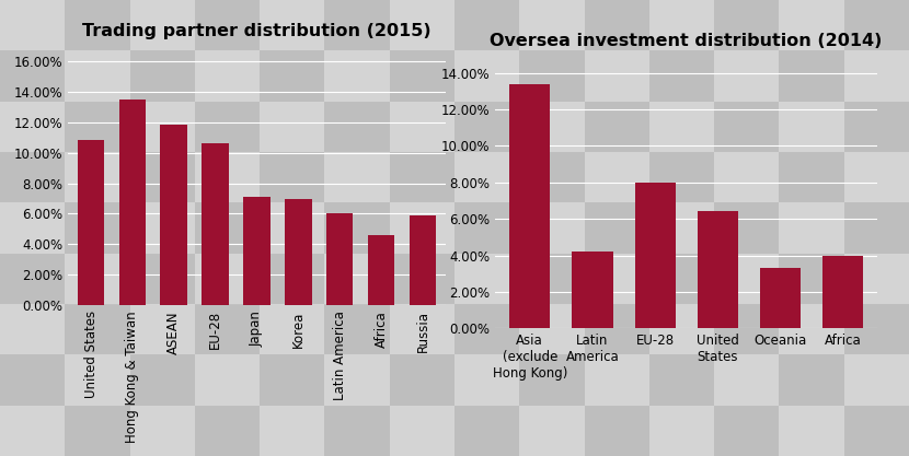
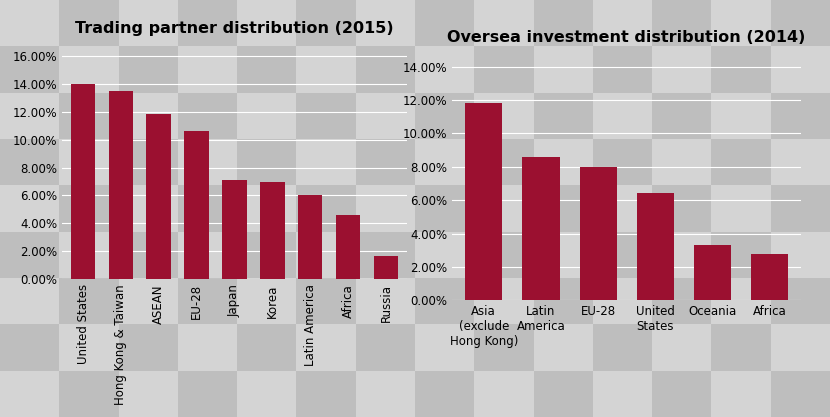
Trading partner distribution (2015)/United States: 10.8% -> 14.0%
Trading partner distribution (2015)/Russia: 5.9% -> 1.7%
Oversea investment distribution (2014)/Asia (exclude Hong Kong): 13.4% -> 11.8%
Oversea investment distribution (2014)/Latin America: 4.2% -> 8.6%
Oversea investment distribution (2014)/Africa: 4.0% -> 2.8%
